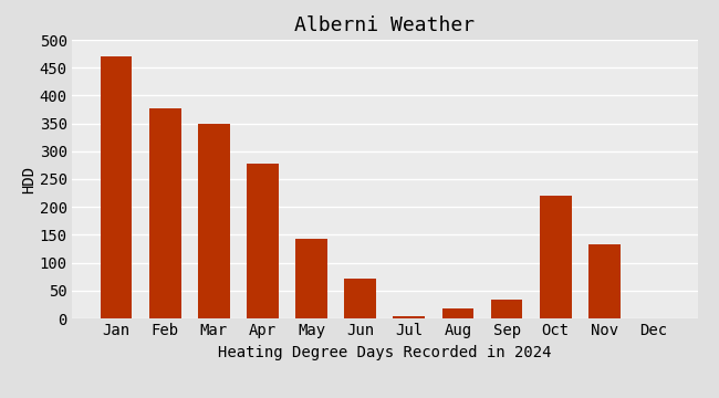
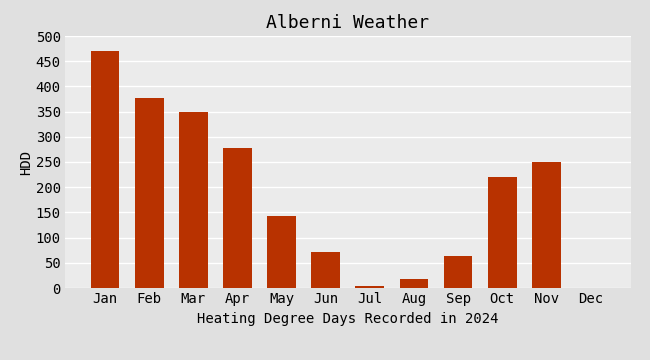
Sep: 34 -> 64
Nov: 132 -> 250
